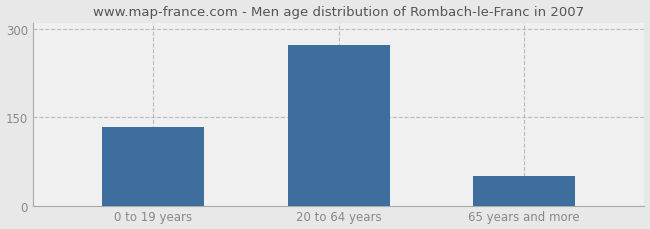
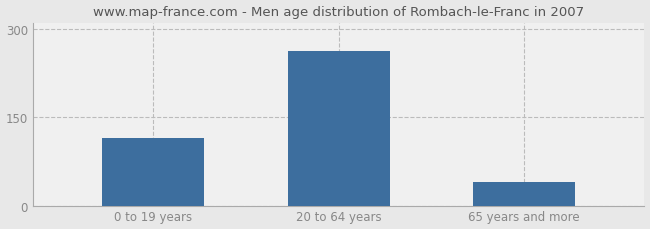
0 to 19 years: 133 -> 114
20 to 64 years: 272 -> 262
65 years and more: 50 -> 40
